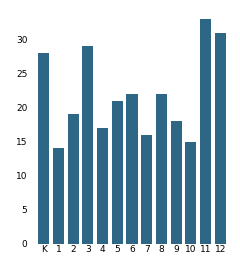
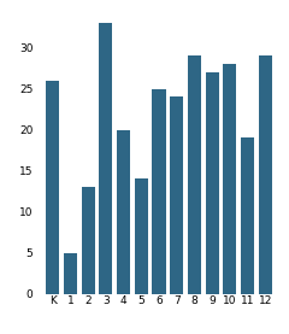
K: 28 -> 26
1: 14 -> 5
2: 19 -> 13
3: 29 -> 33
4: 17 -> 20
5: 21 -> 14
6: 22 -> 25
7: 16 -> 24
8: 22 -> 29
9: 18 -> 27
10: 15 -> 28
11: 33 -> 19
12: 31 -> 29
